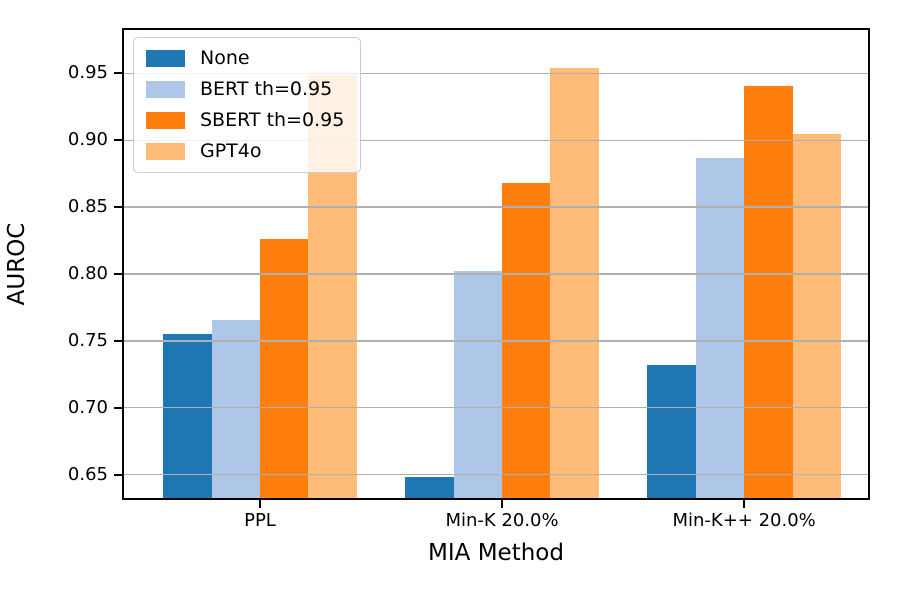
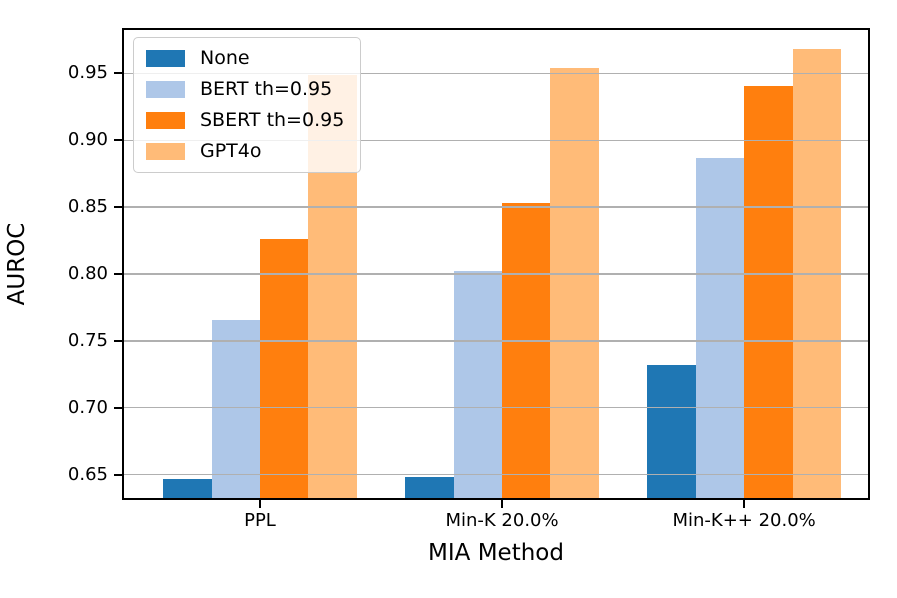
None/PPL: 0.755 -> 0.647
SBERT th=0.95/Min-K 20.0%: 0.868 -> 0.853
GPT4o/Min-K++ 20.0%: 0.905 -> 0.968
